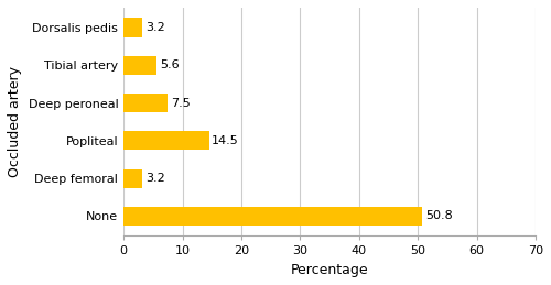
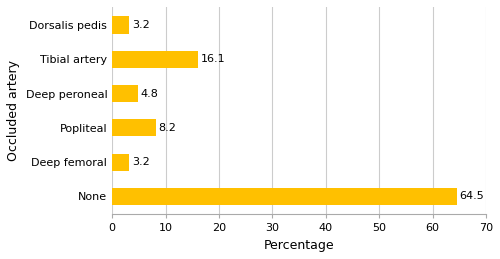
Tibial artery: 5.6 -> 16.1
Deep peroneal: 7.5 -> 4.8
Popliteal: 14.5 -> 8.2
None: 50.8 -> 64.5
